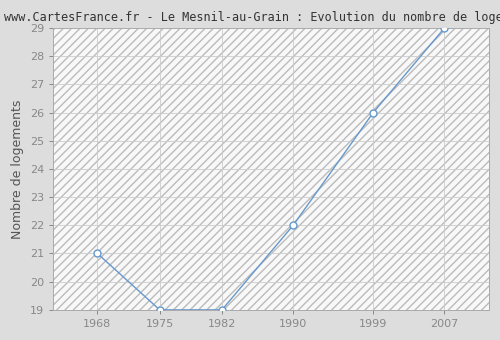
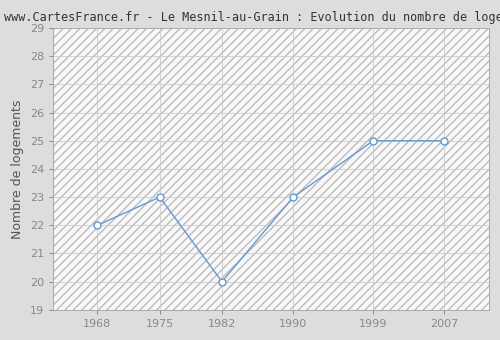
1968: 21 -> 22
1975: 19 -> 23
1982: 19 -> 20
1990: 22 -> 23
1999: 26 -> 25
2007: 29 -> 25
